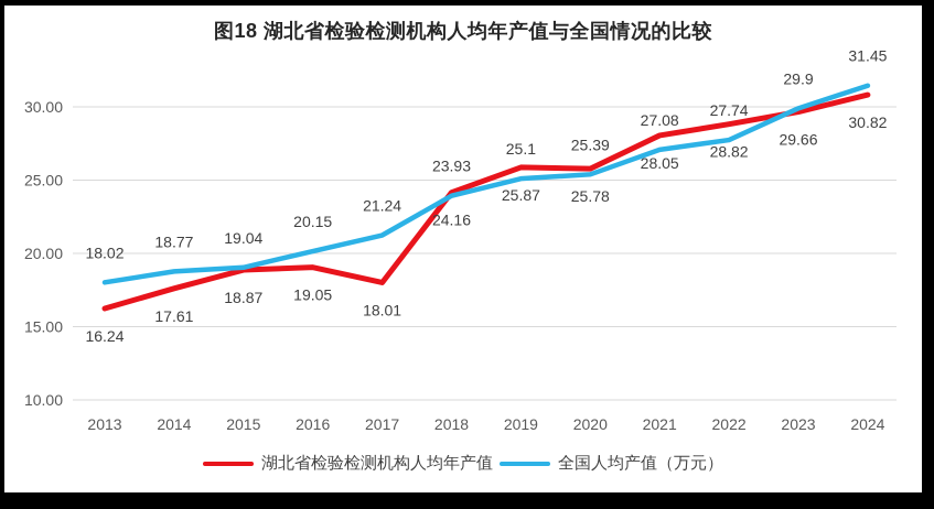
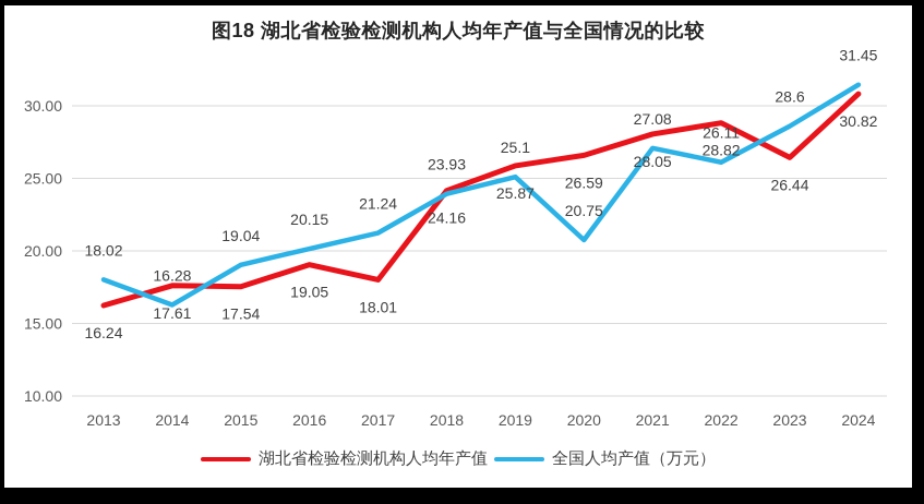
全国人均产值（万元）/2014: 18.77 -> 16.28
湖北省检验检测机构人均年产值/2015: 18.87 -> 17.54
湖北省检验检测机构人均年产值/2020: 25.78 -> 26.59
全国人均产值（万元）/2020: 25.39 -> 20.75
全国人均产值（万元）/2022: 27.74 -> 26.11
湖北省检验检测机构人均年产值/2023: 29.66 -> 26.44
全国人均产值（万元）/2023: 29.9 -> 28.6
